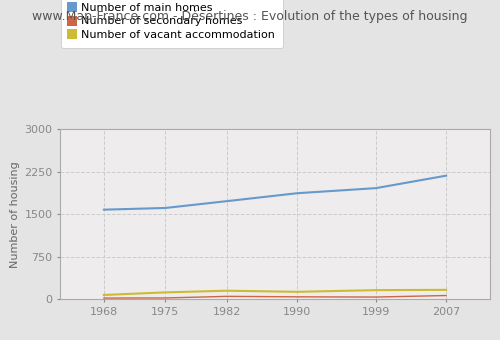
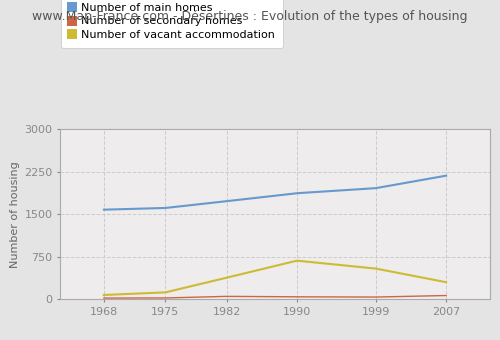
Number of vacant accommodation/1982: 150 -> 380
Number of vacant accommodation/1990: 130 -> 680
Number of vacant accommodation/1999: 160 -> 540
Number of vacant accommodation/2007: 160 -> 300
